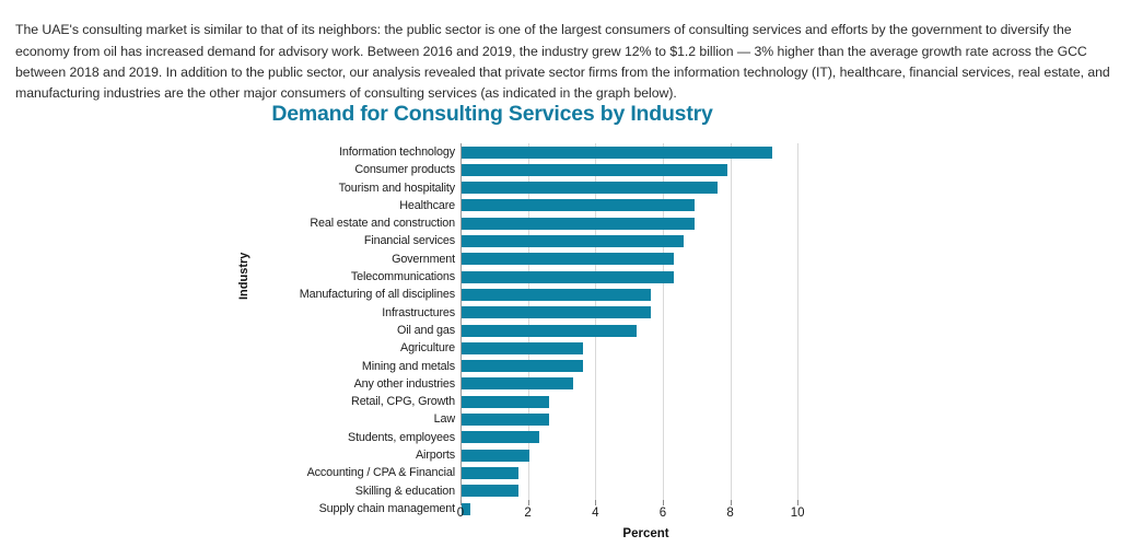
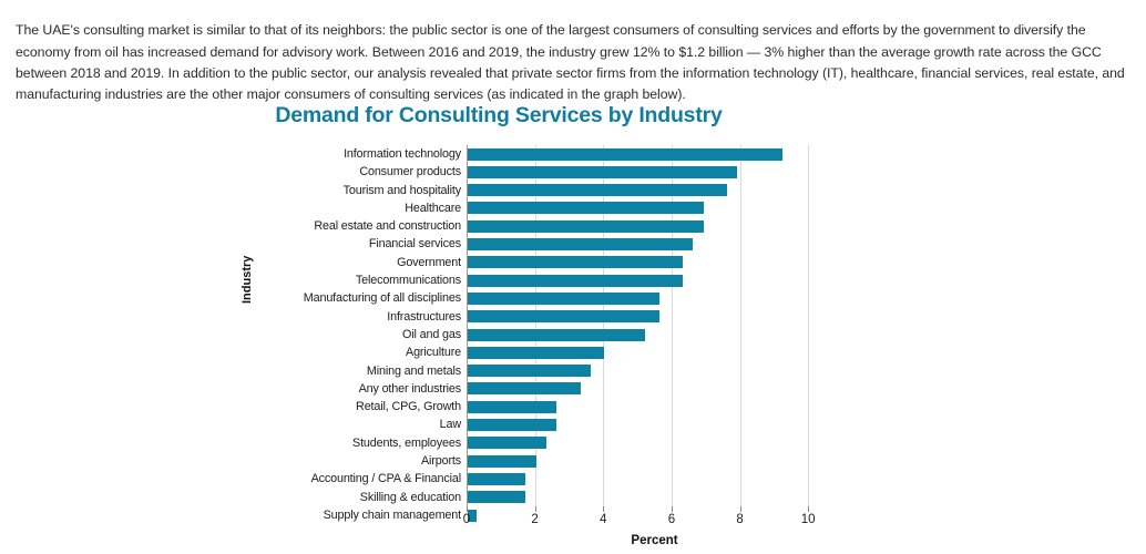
Agriculture: 3.6 -> 4.0
